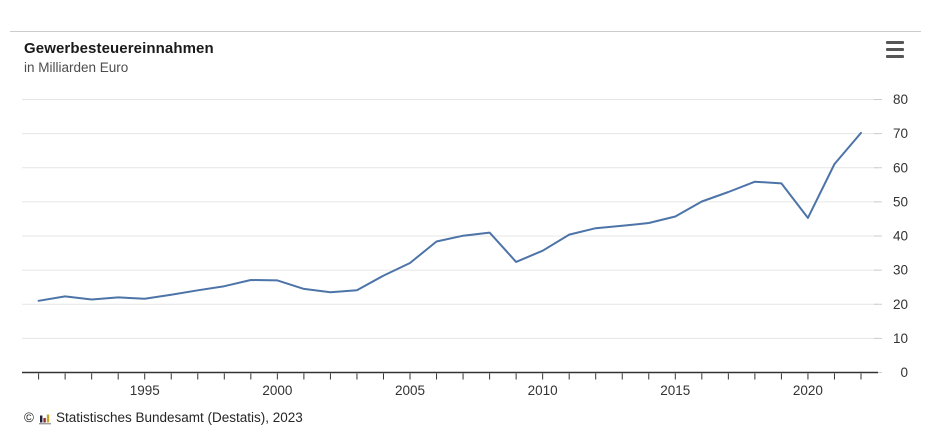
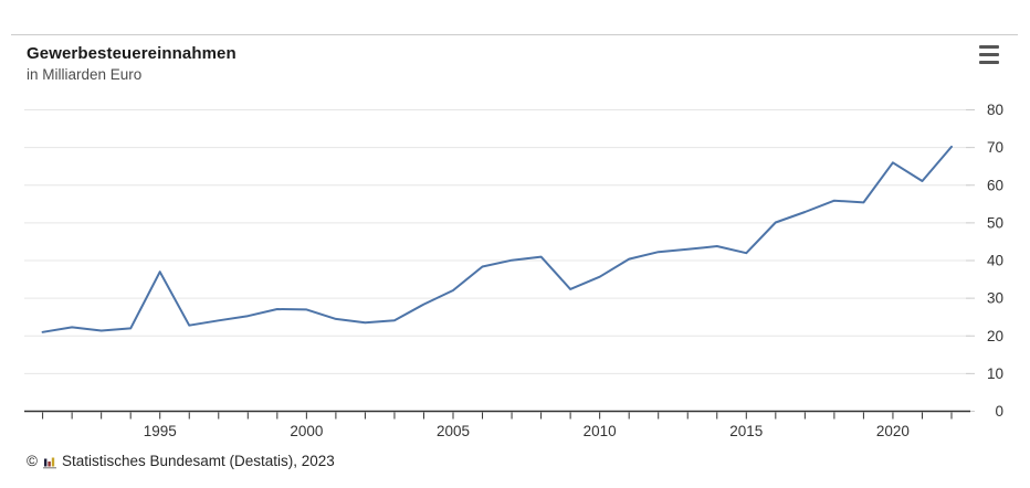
1995: 22 -> 37
2015: 46 -> 42
2020: 45 -> 66
